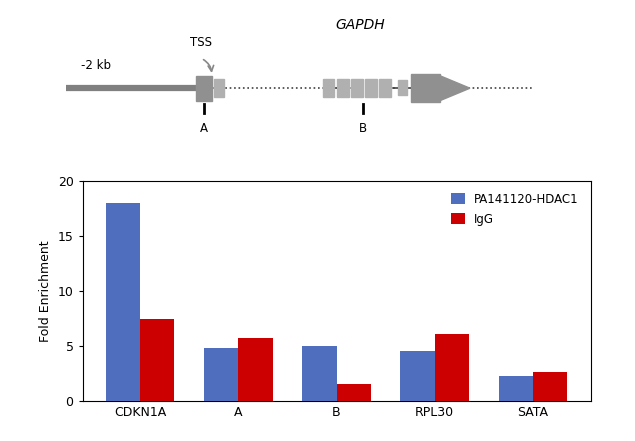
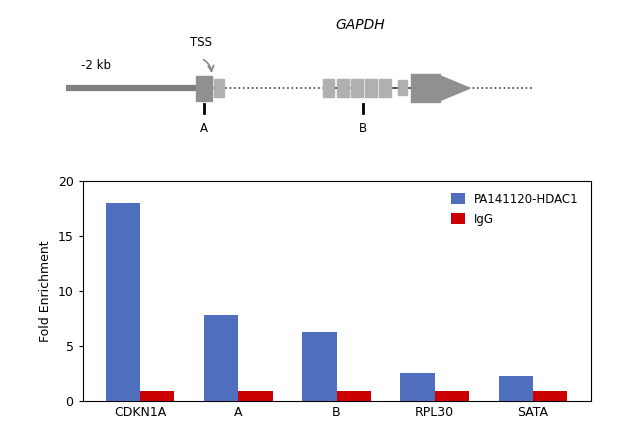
IgG/CDKN1A: 7.5 -> 0.9
PA141120-HDAC1/A: 4.8 -> 7.8
IgG/A: 5.7 -> 0.9
PA141120-HDAC1/B: 5.0 -> 6.3
IgG/B: 1.6 -> 0.9
PA141120-HDAC1/RPL30: 4.6 -> 2.6
IgG/RPL30: 6.1 -> 0.9
IgG/SATA: 2.7 -> 0.9
